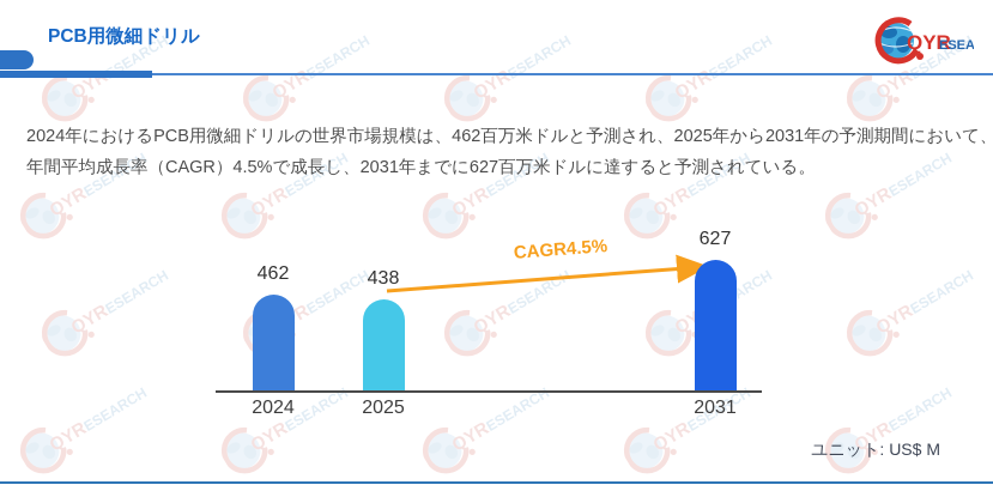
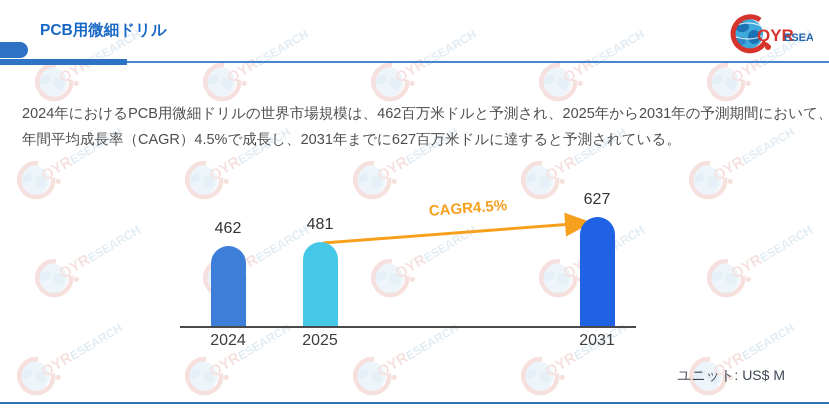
2025: 438 -> 481
